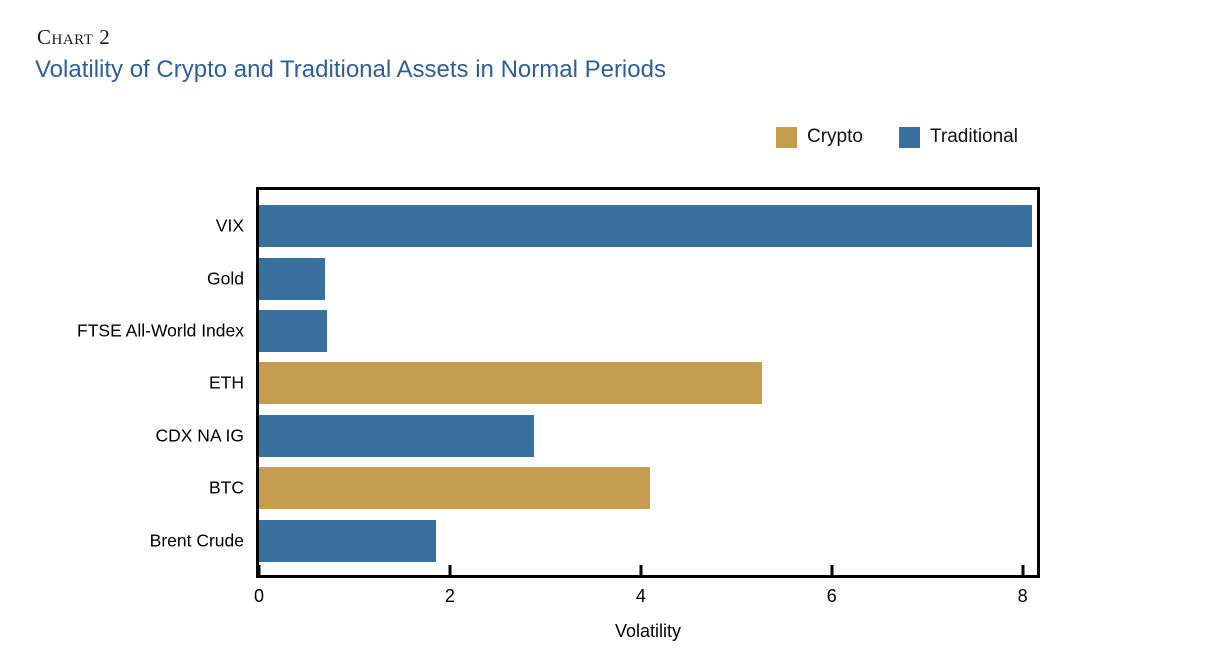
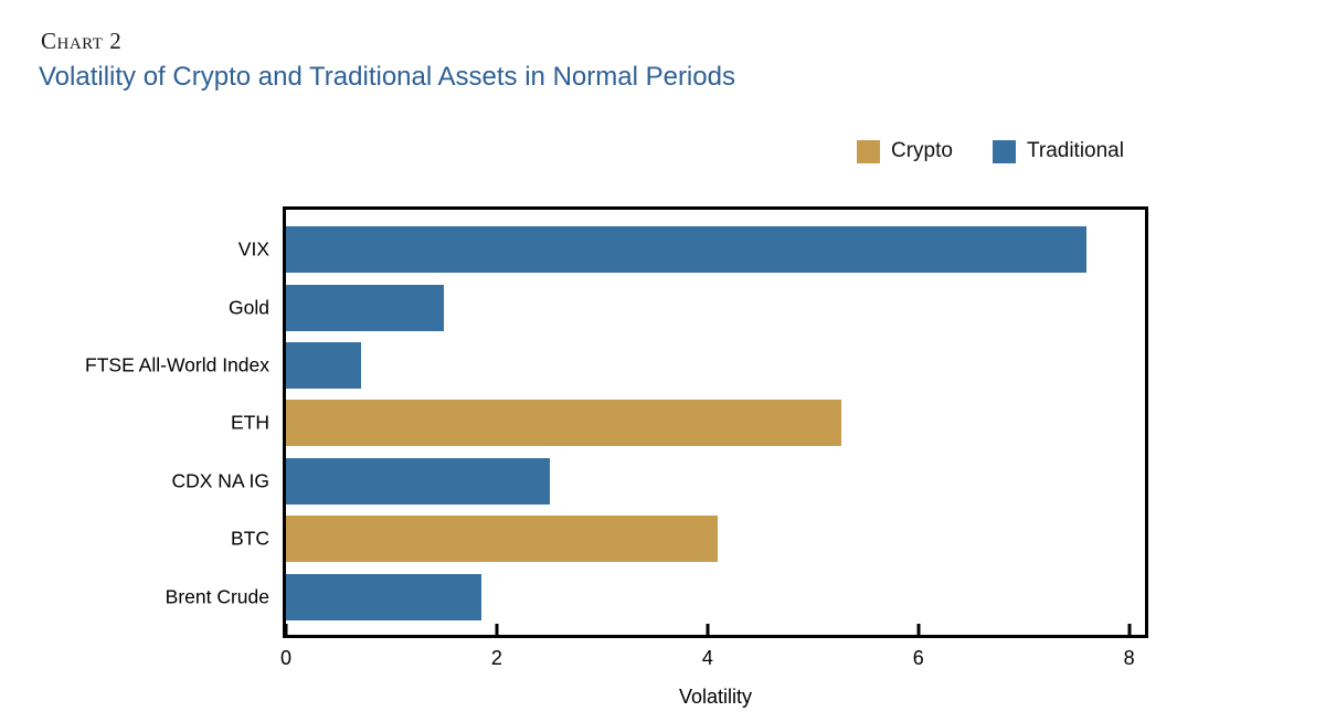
VIX: 8.1 -> 7.6
Gold: 0.7 -> 1.5
CDX NA IG: 2.9 -> 2.5
